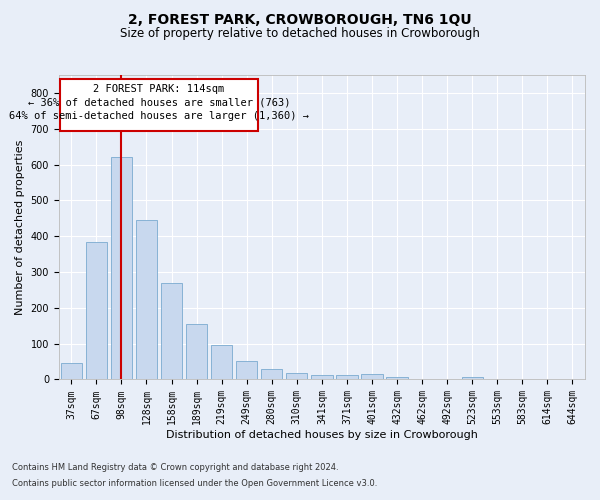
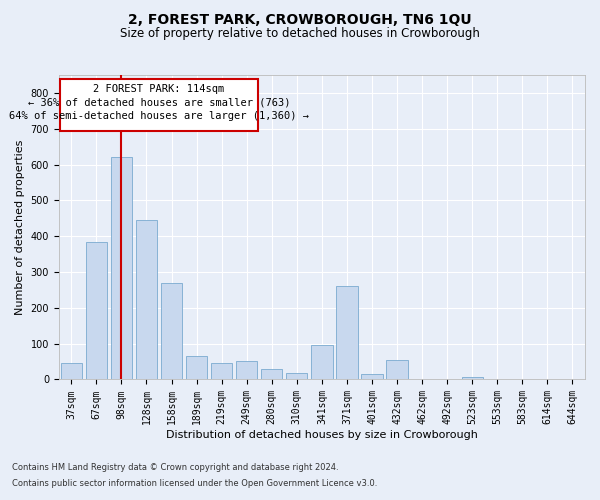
189sqm: 155 -> 65
219sqm: 96 -> 45
341sqm: 12 -> 95
371sqm: 12 -> 260
432sqm: 8 -> 55
